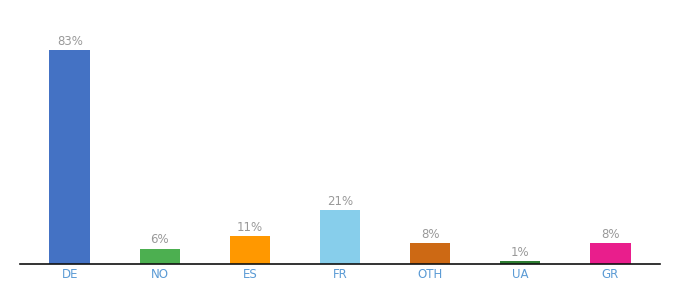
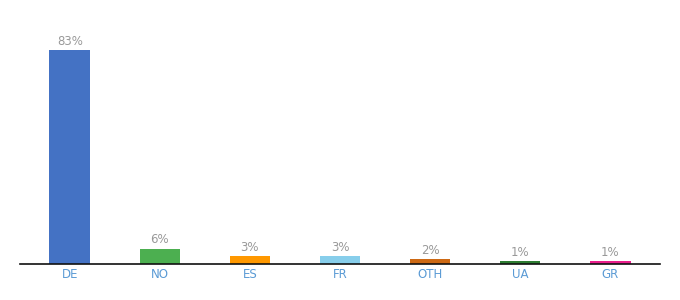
ES: 11% -> 3%
FR: 21% -> 3%
OTH: 8% -> 2%
GR: 8% -> 1%
